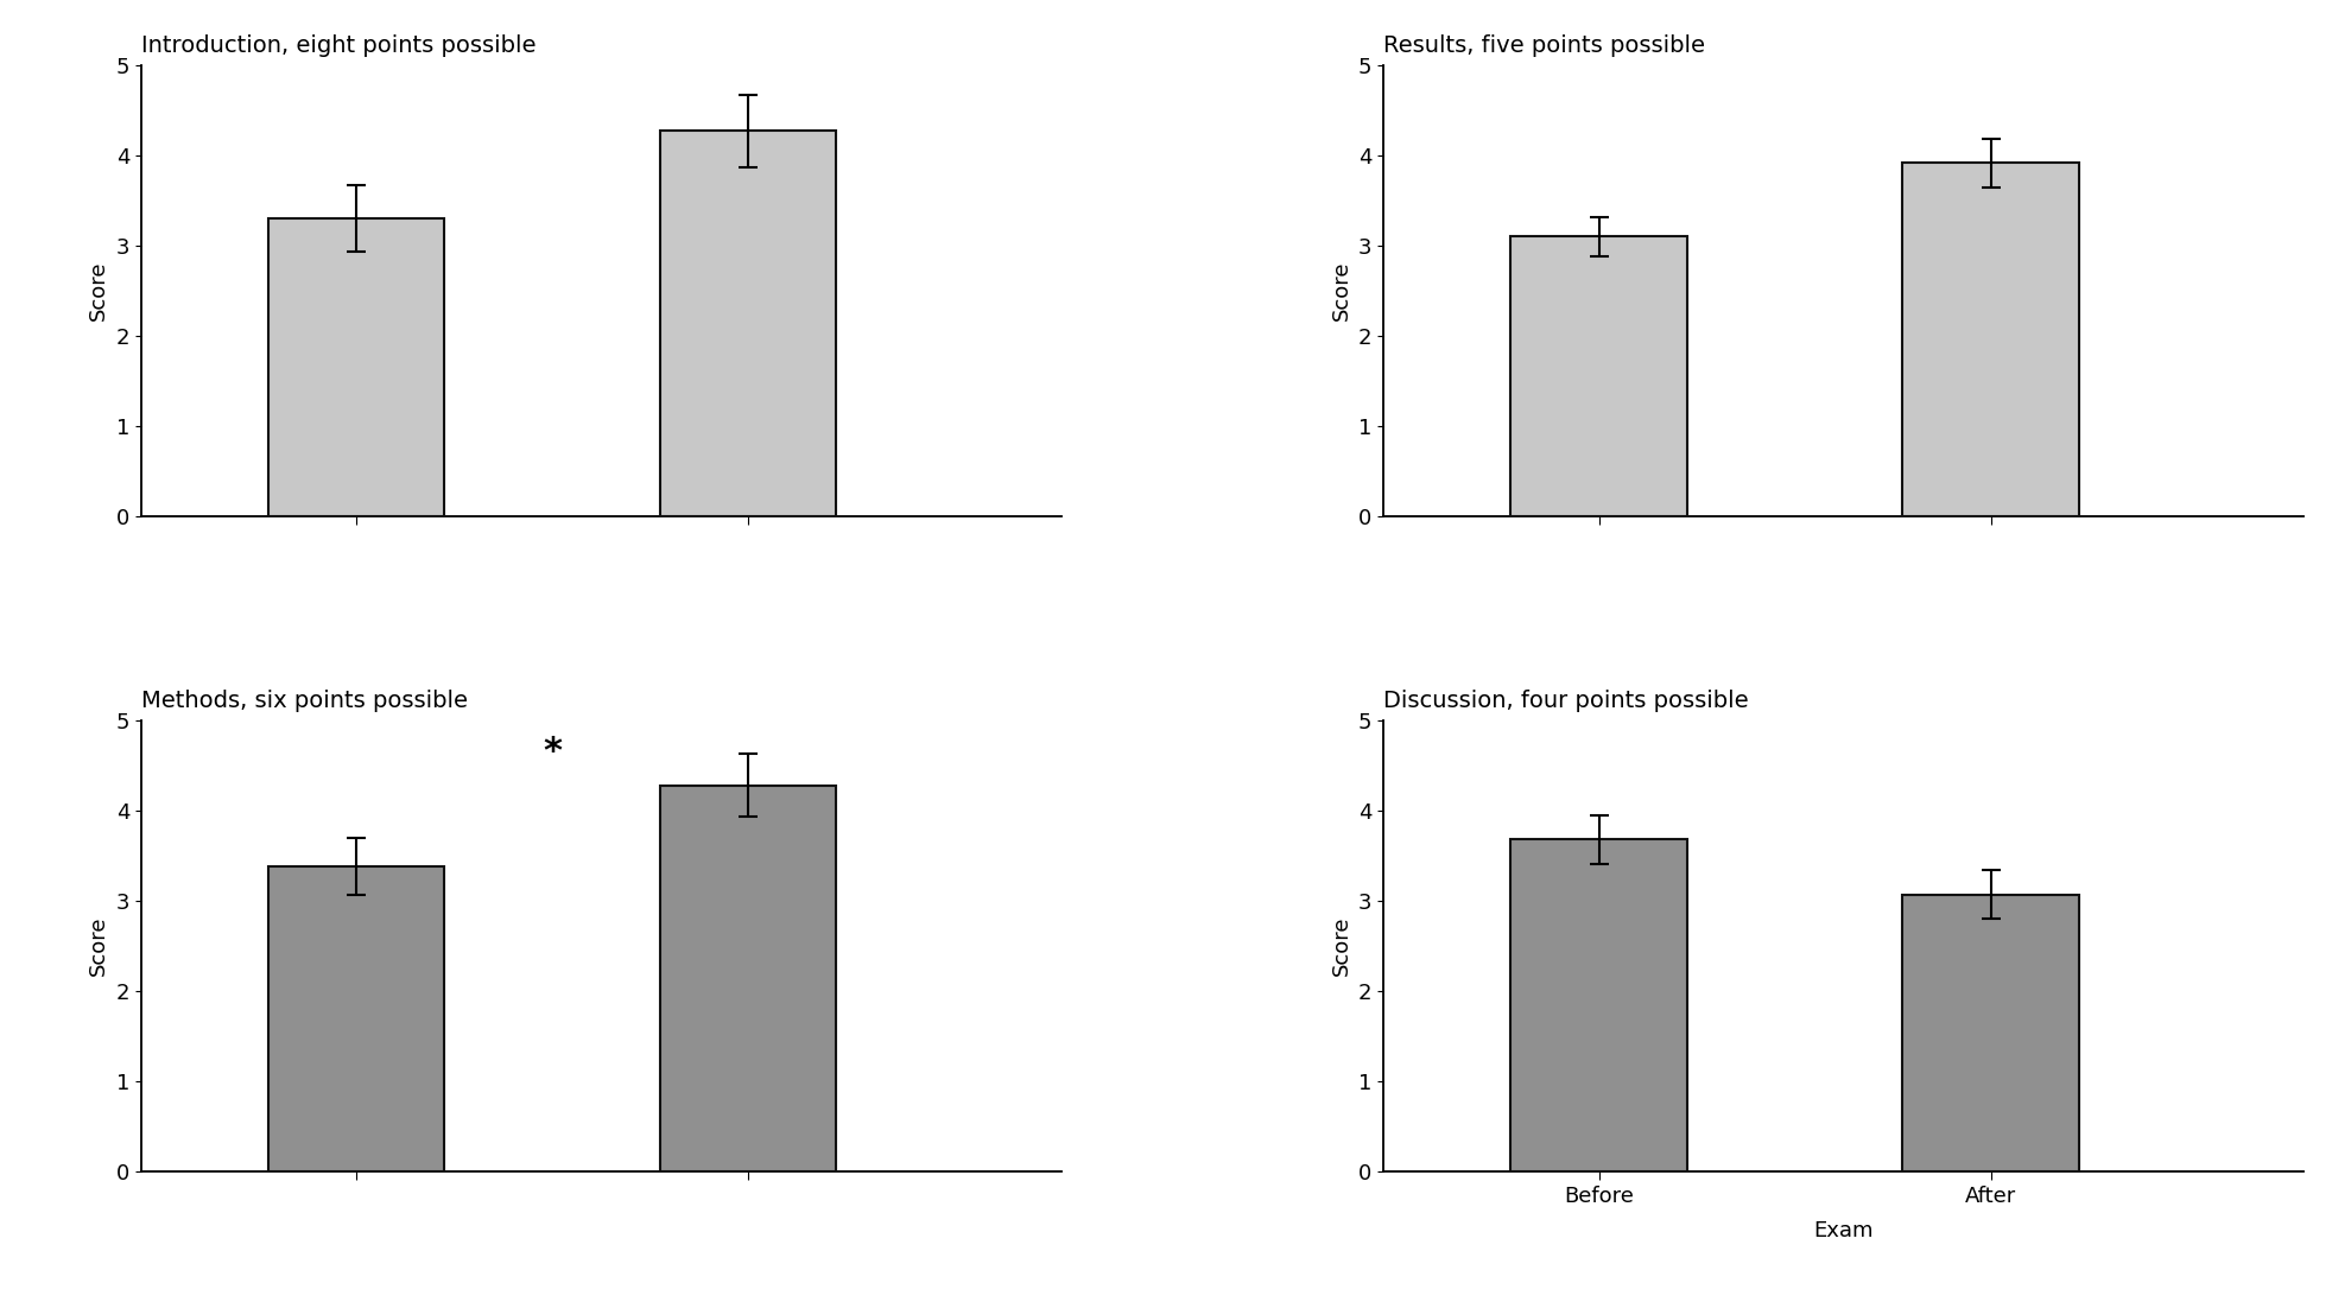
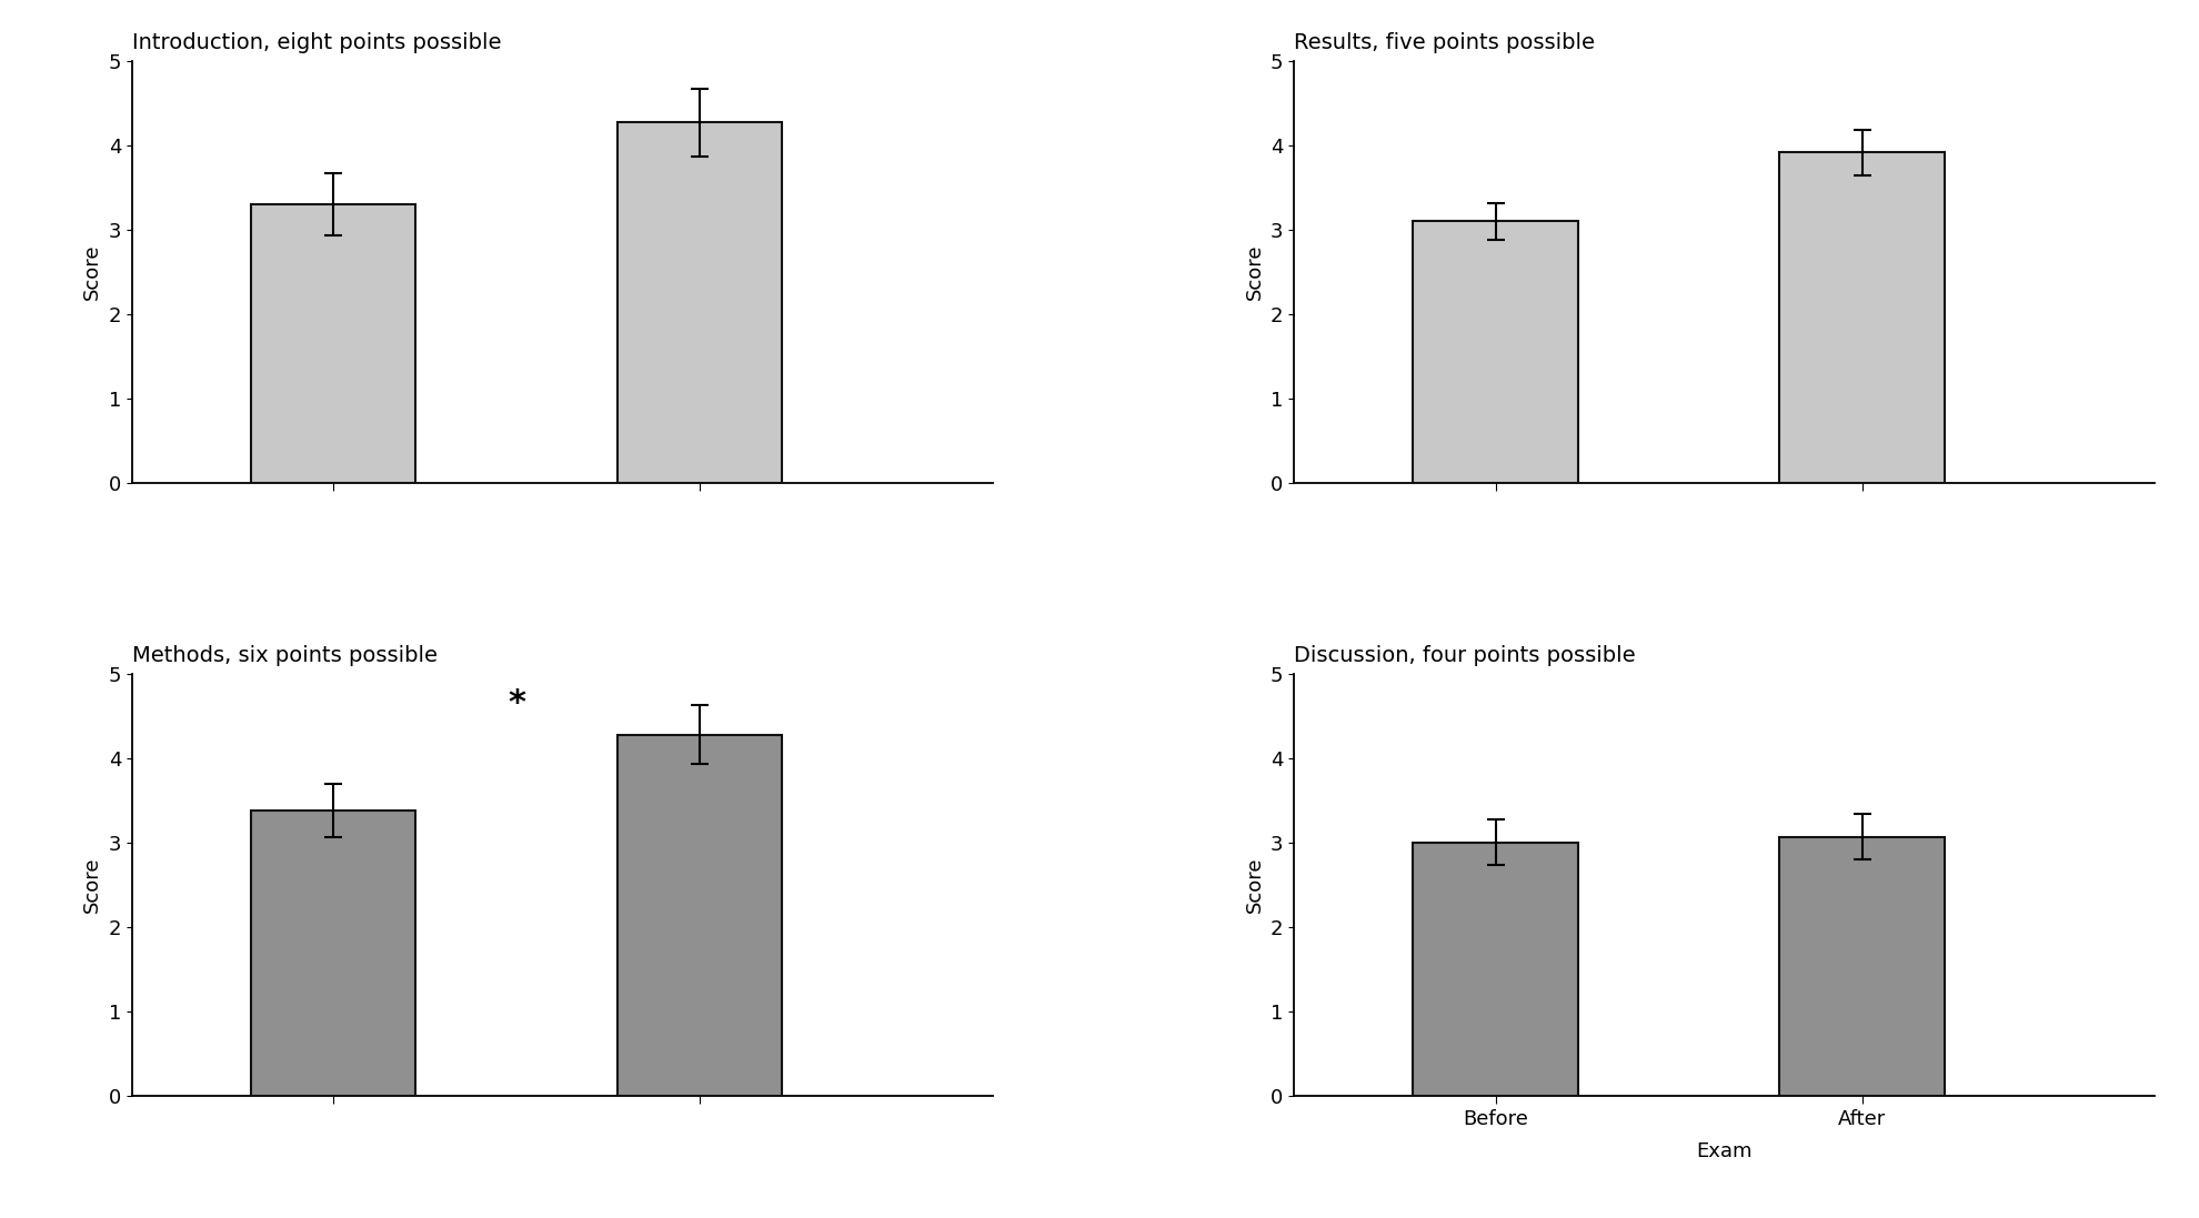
Discussion, four points possible/Before: 3.68 -> 3.00
